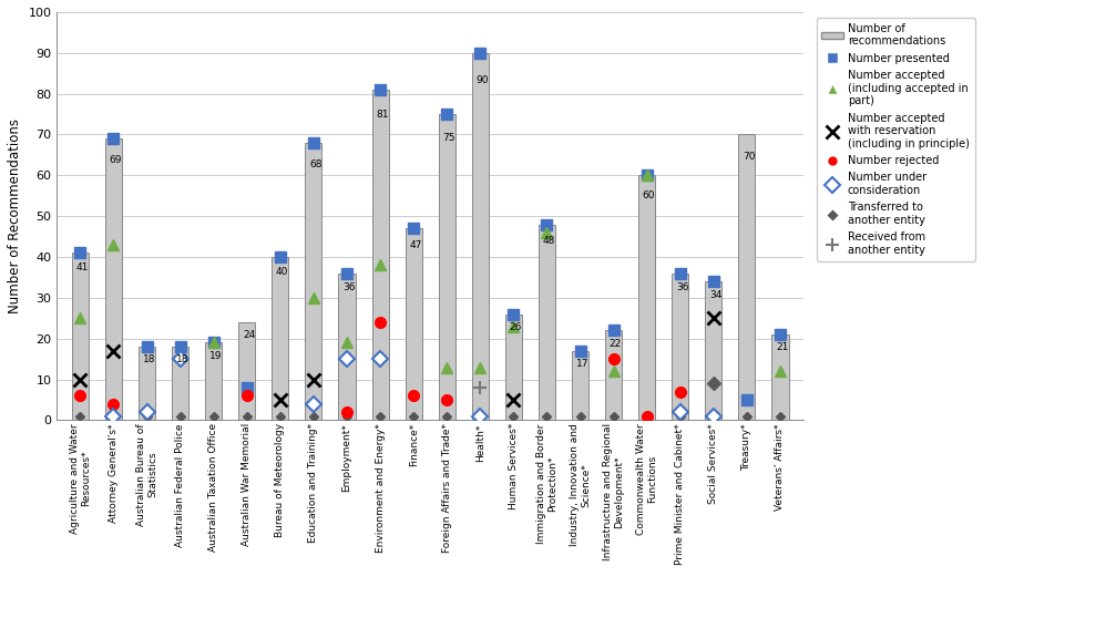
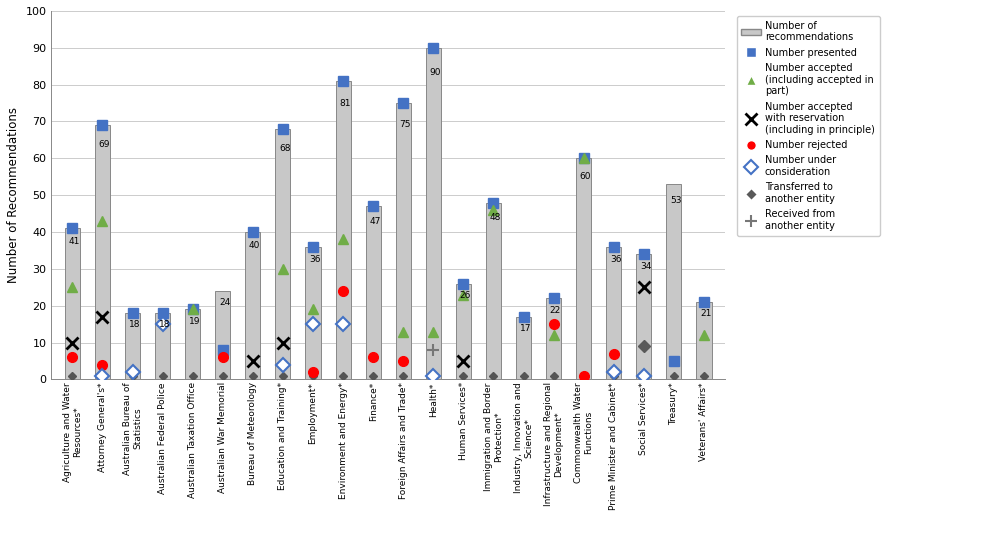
Treasury*: 70 -> 53
